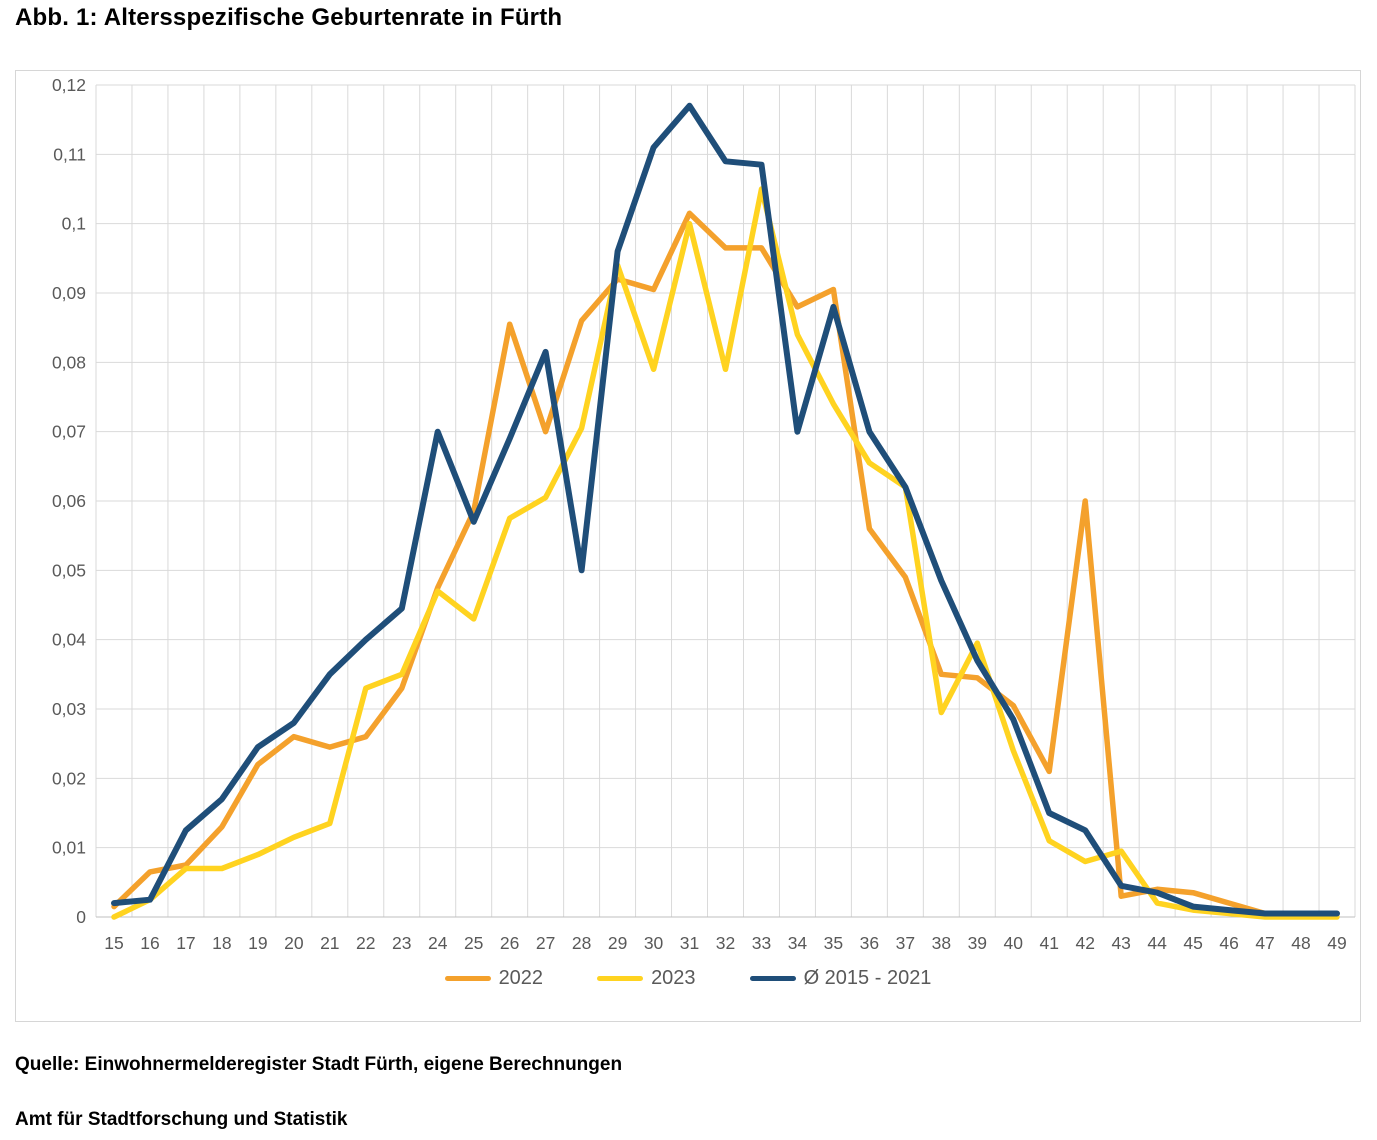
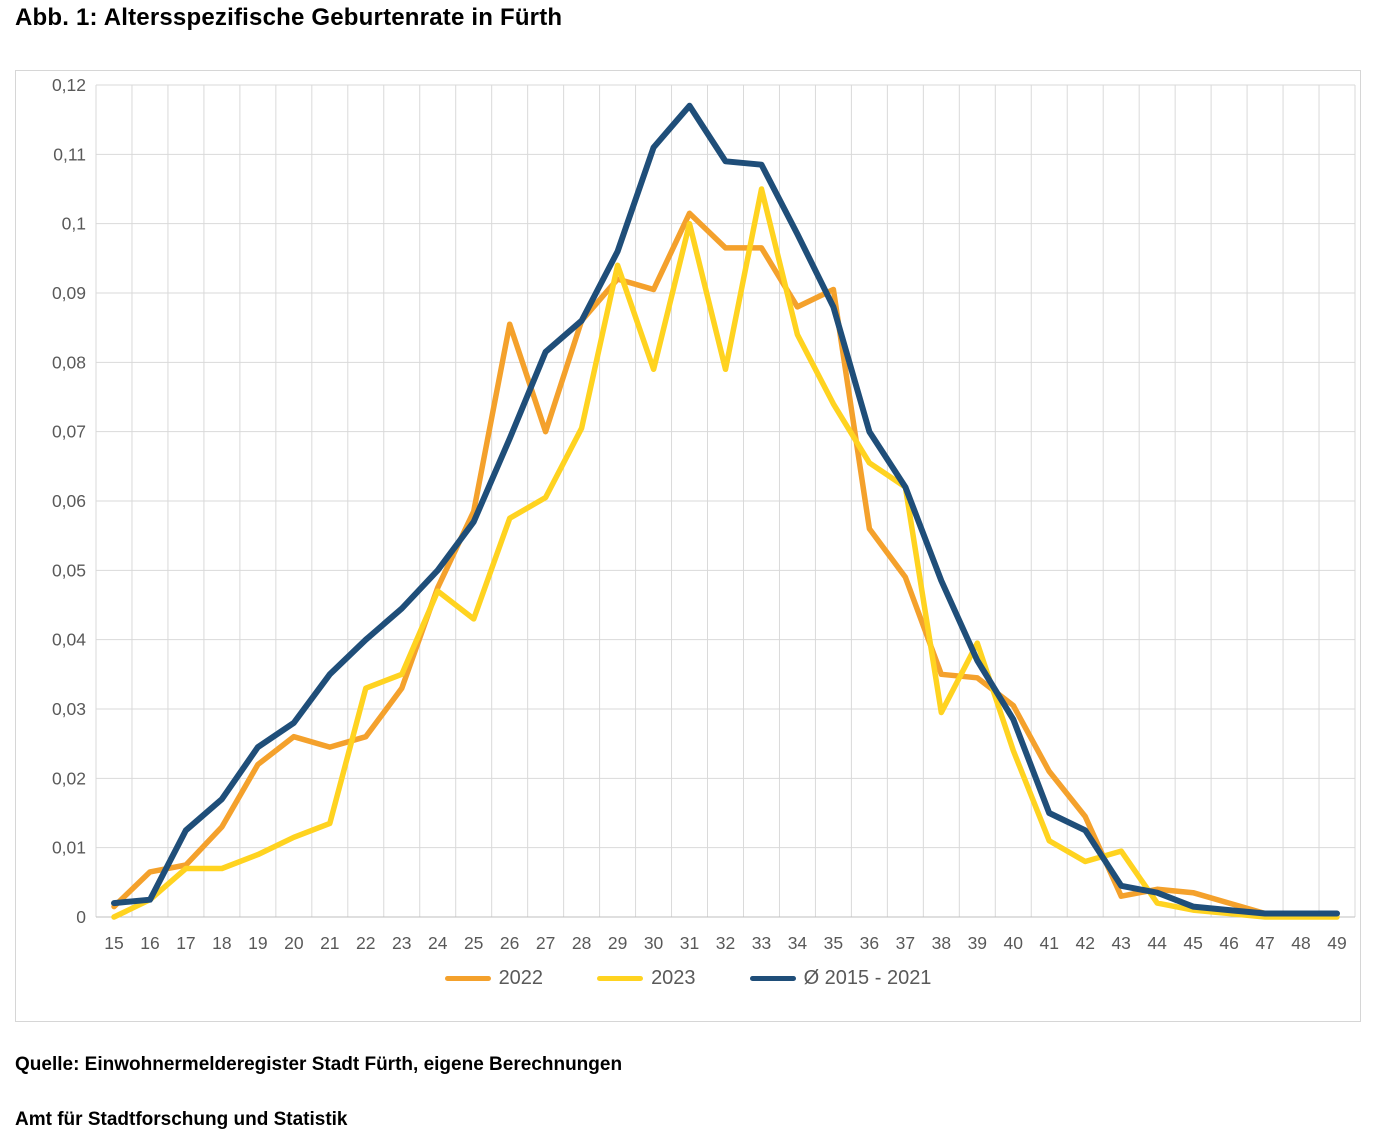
Ø 2015 - 2021/24: 0,07 -> 0,05
Ø 2015 - 2021/28: 0,05 -> 0,09
Ø 2015 - 2021/34: 0,07 -> 0,10
2022/42: 0,06 -> 0,01
